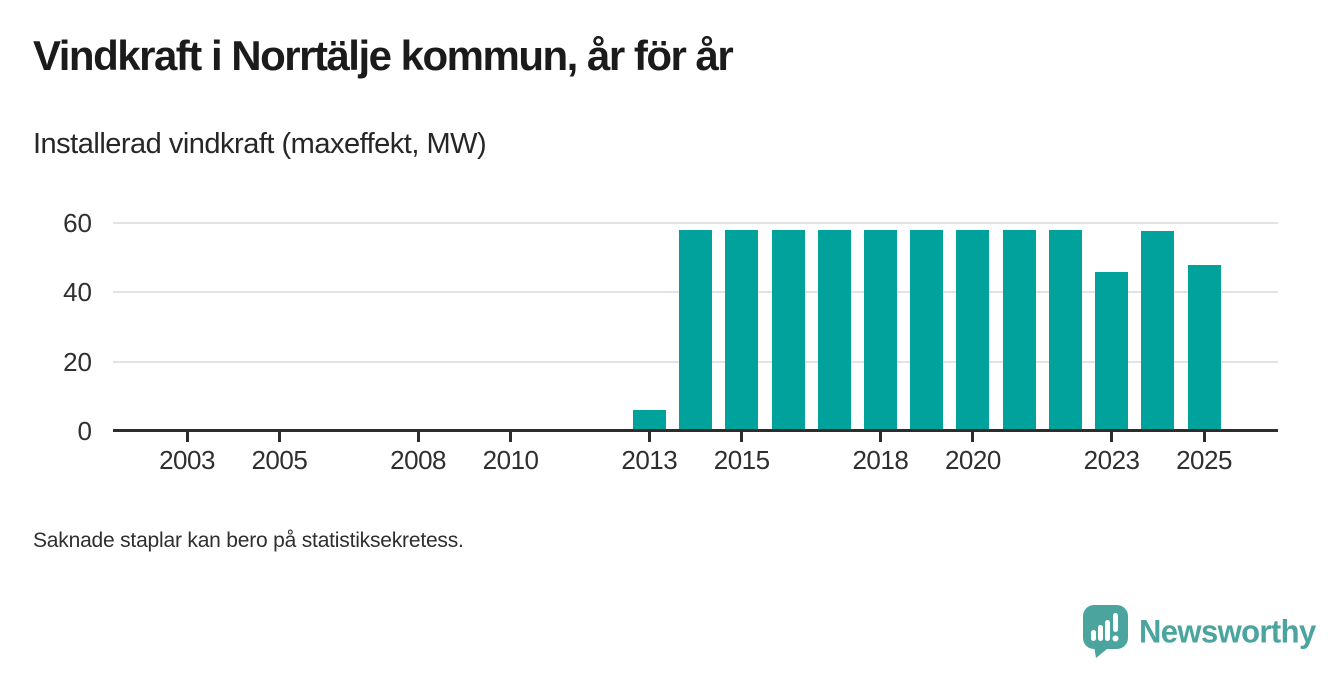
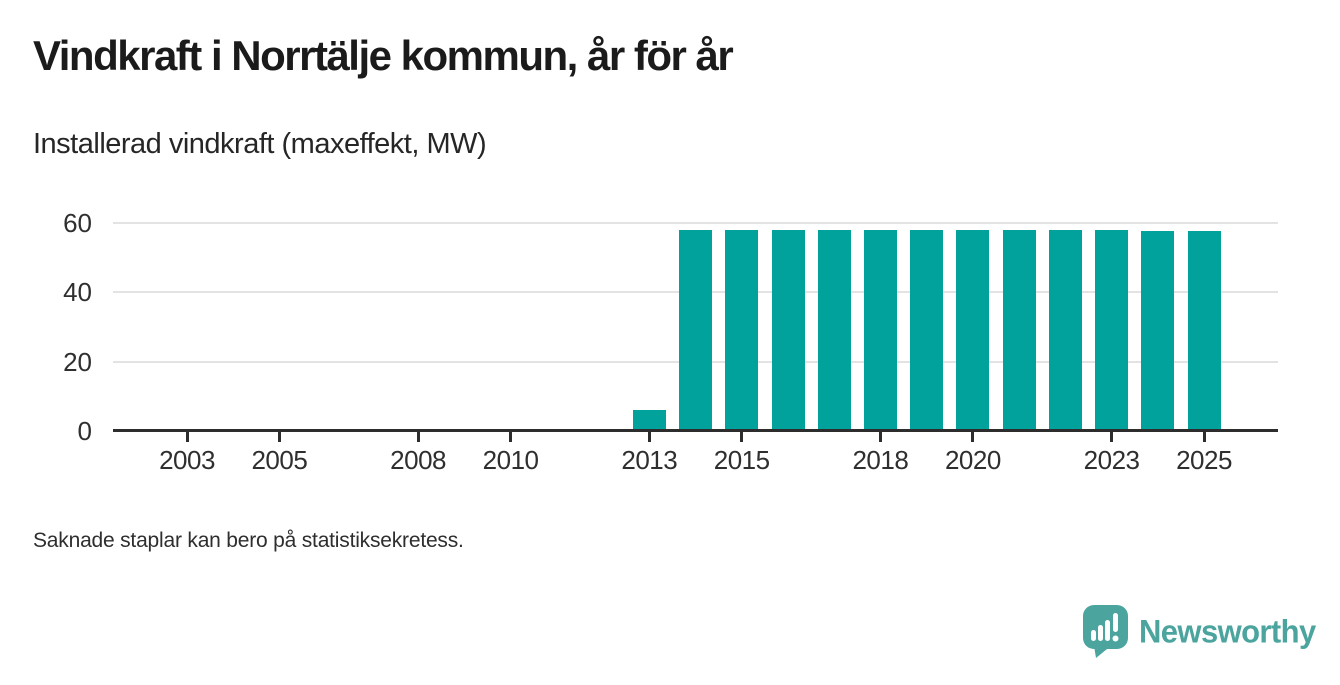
2023: 46 -> 58
2025: 48 -> 58
